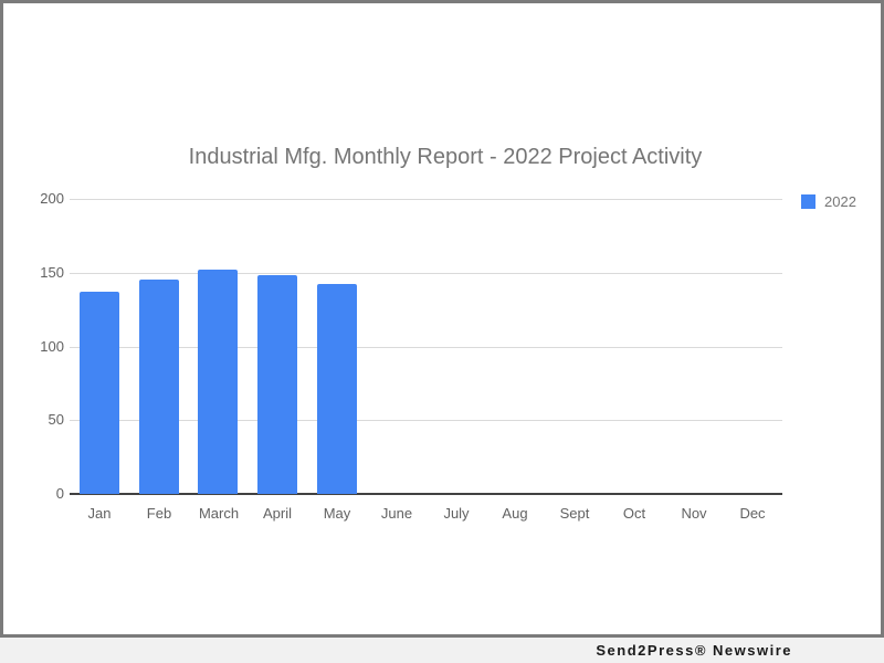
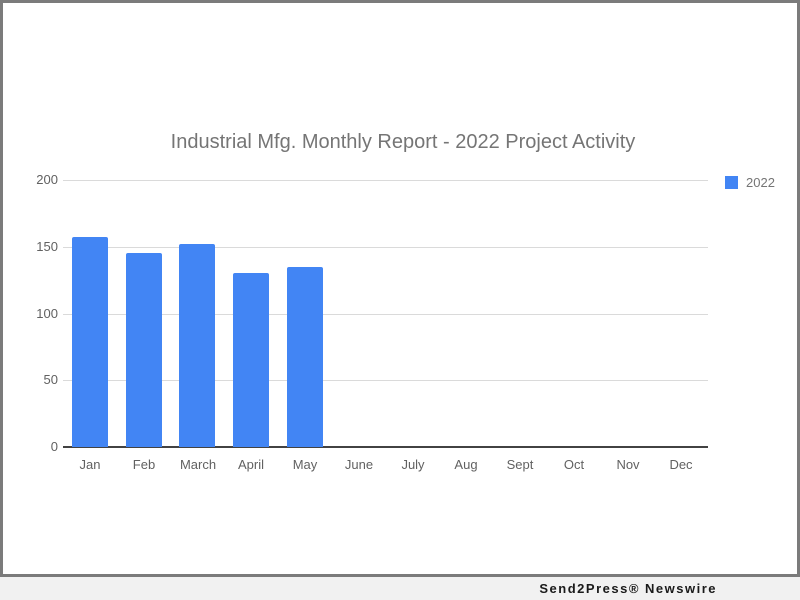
Jan: 137 -> 157
April: 148 -> 130
May: 142 -> 135
